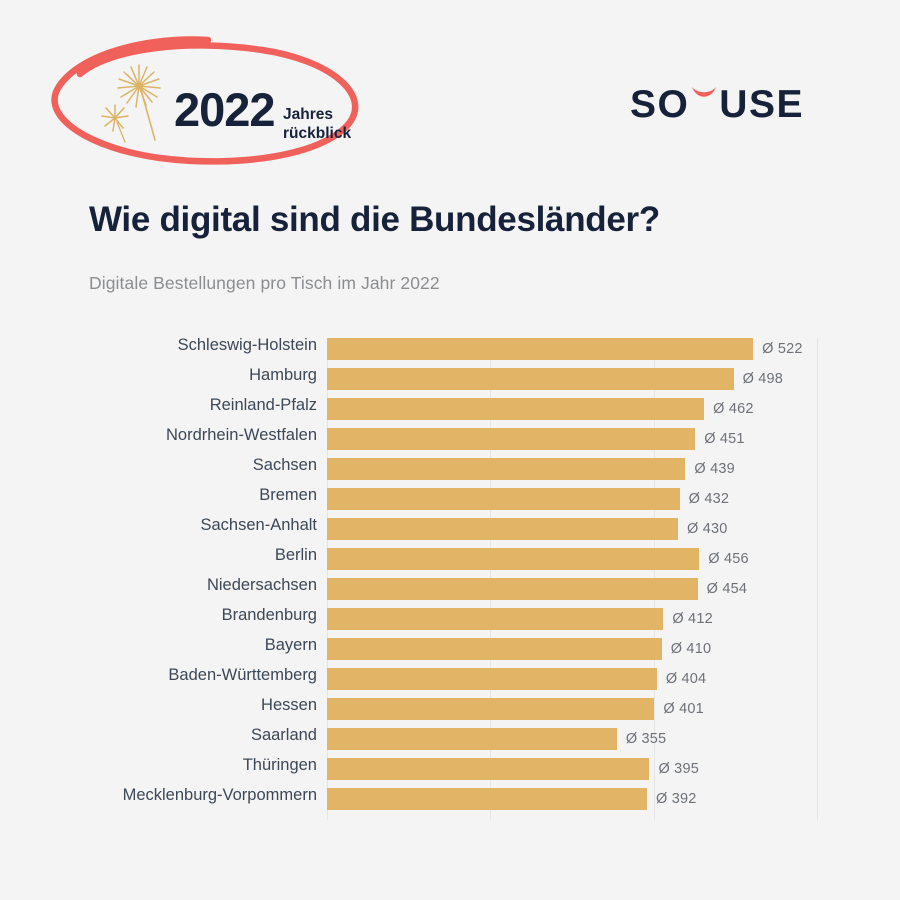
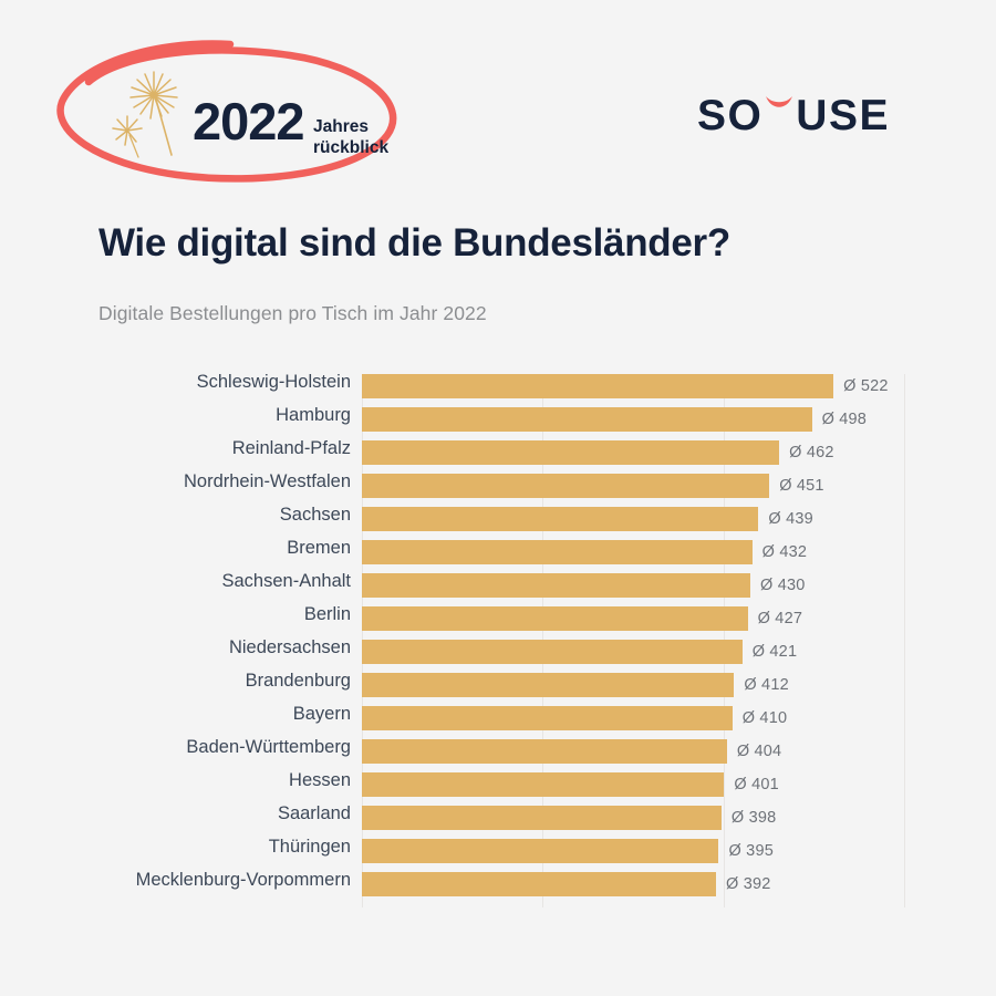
Berlin: 456 -> 427
Niedersachsen: 454 -> 421
Saarland: 355 -> 398
